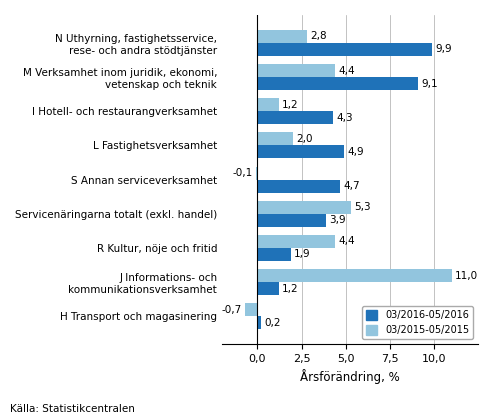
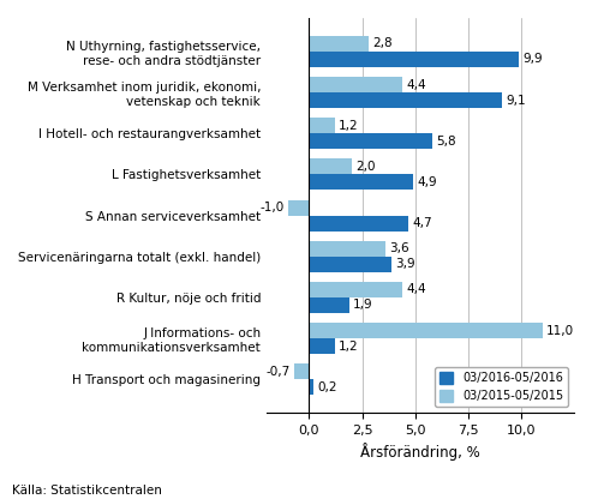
03/2016-05/2016/I Hotell- och restaurangverksamhet: 4,3 -> 5,8
03/2015-05/2015/S Annan serviceverksamhet: -0,1 -> -1,0
03/2015-05/2015/Servicenäringarna totalt (exkl. handel): 5,3 -> 3,6
